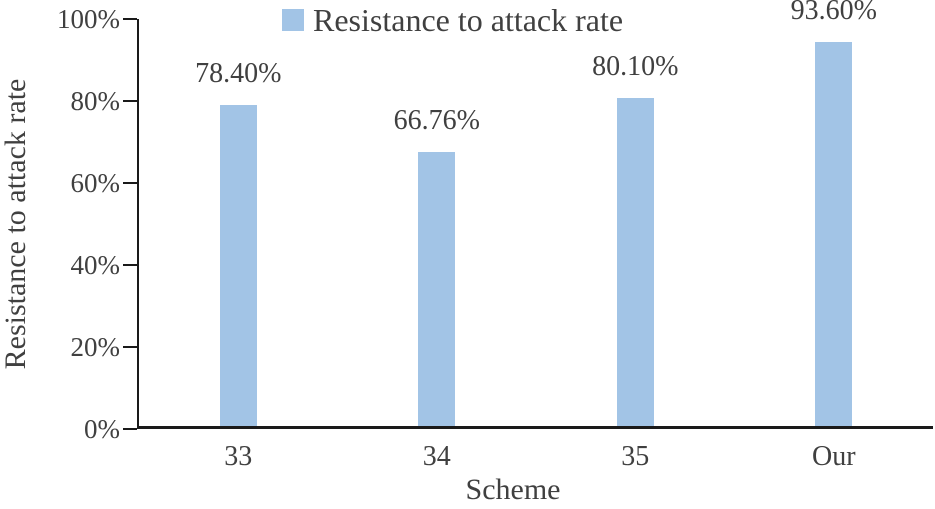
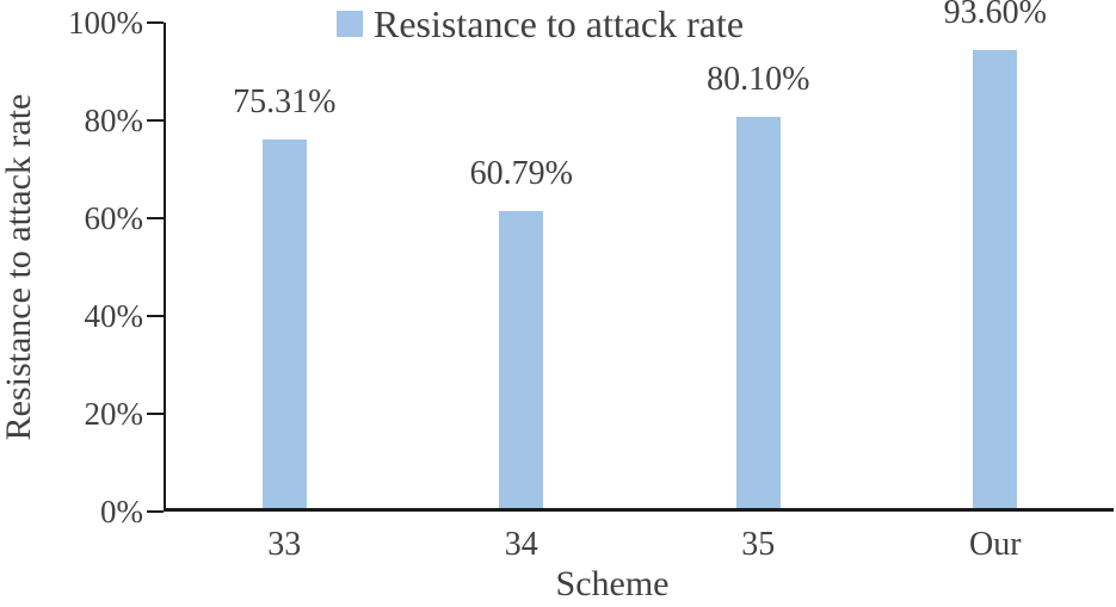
33: 78.40% -> 75.31%
34: 66.76% -> 60.79%
